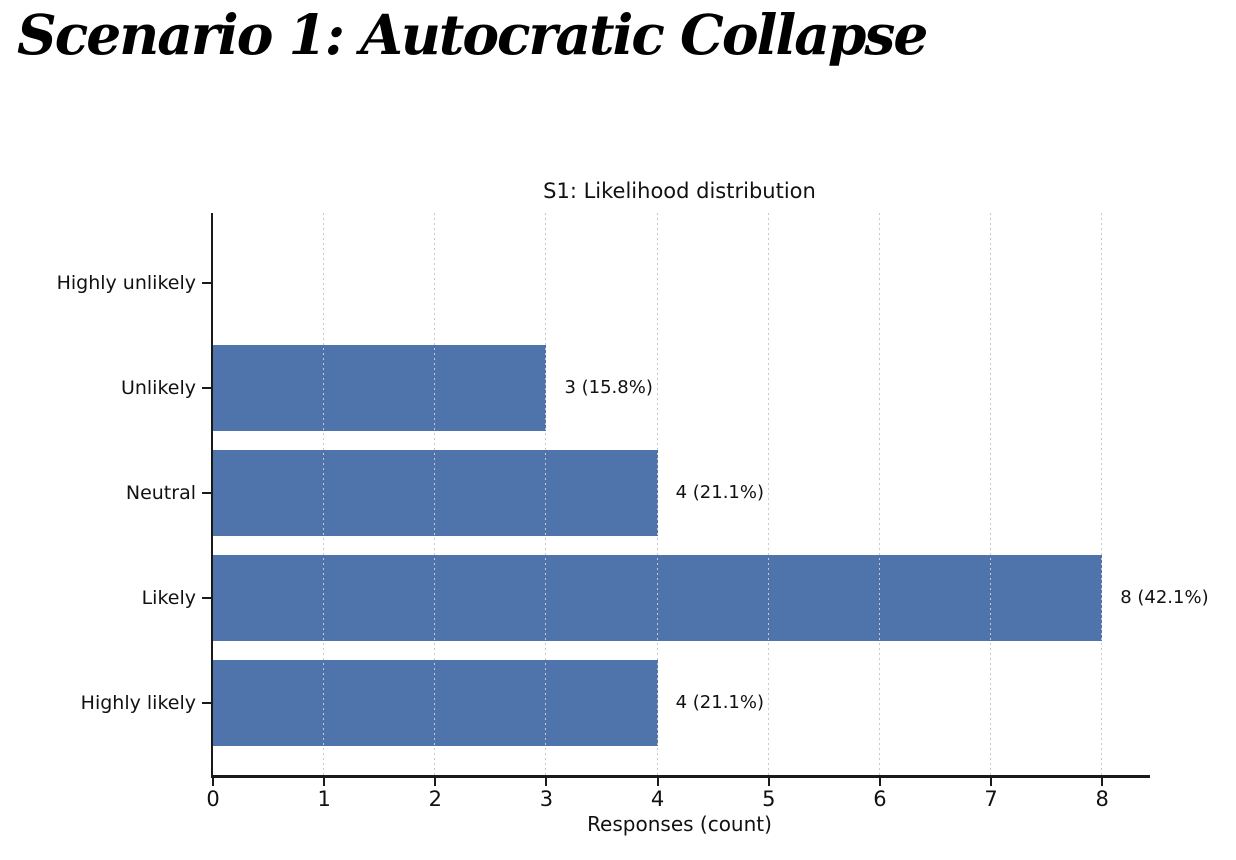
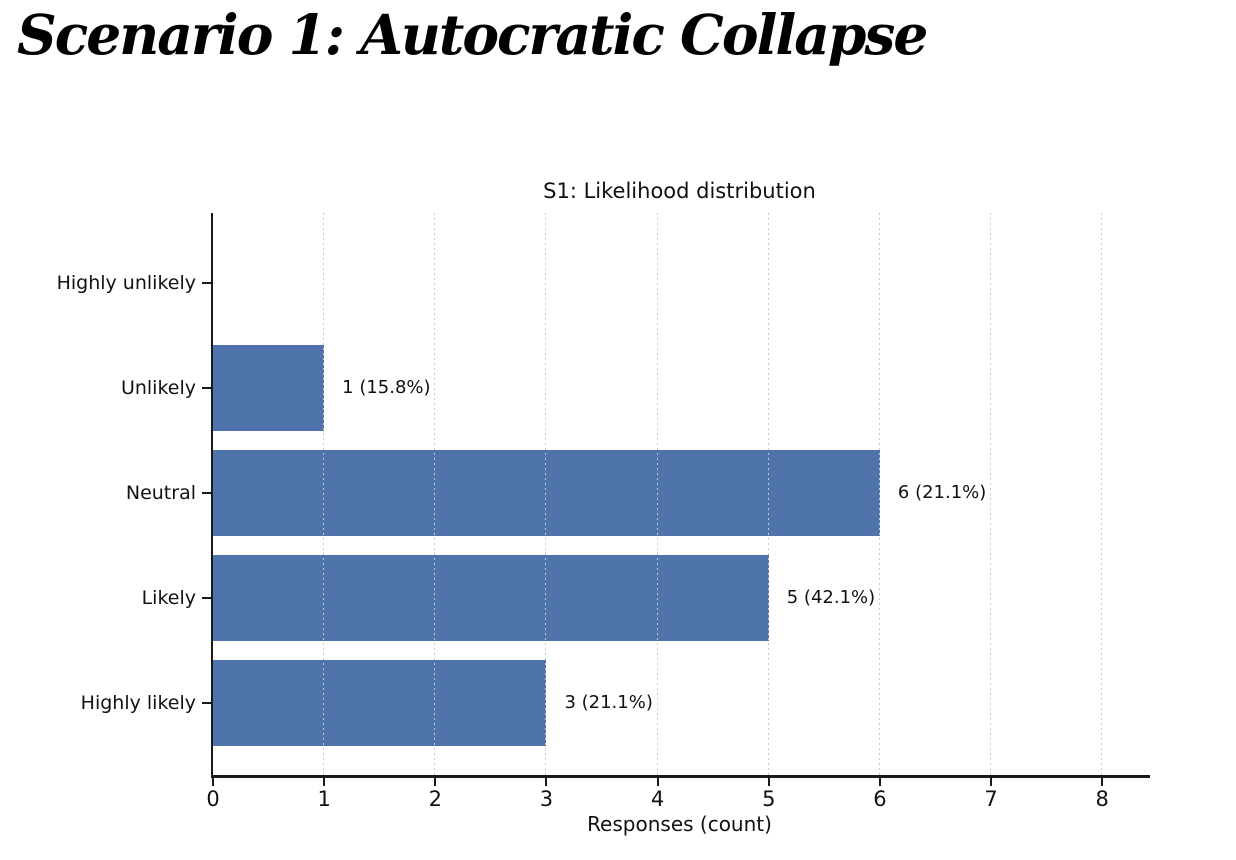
Unlikely: 3 -> 1
Neutral: 4 -> 6
Likely: 8 -> 5
Highly likely: 4 -> 3
